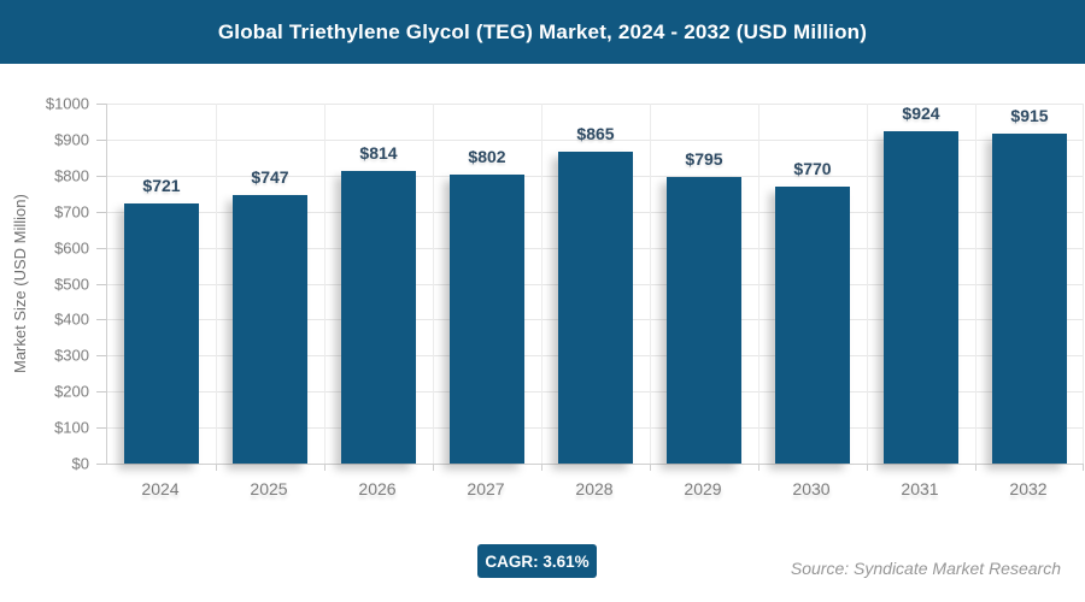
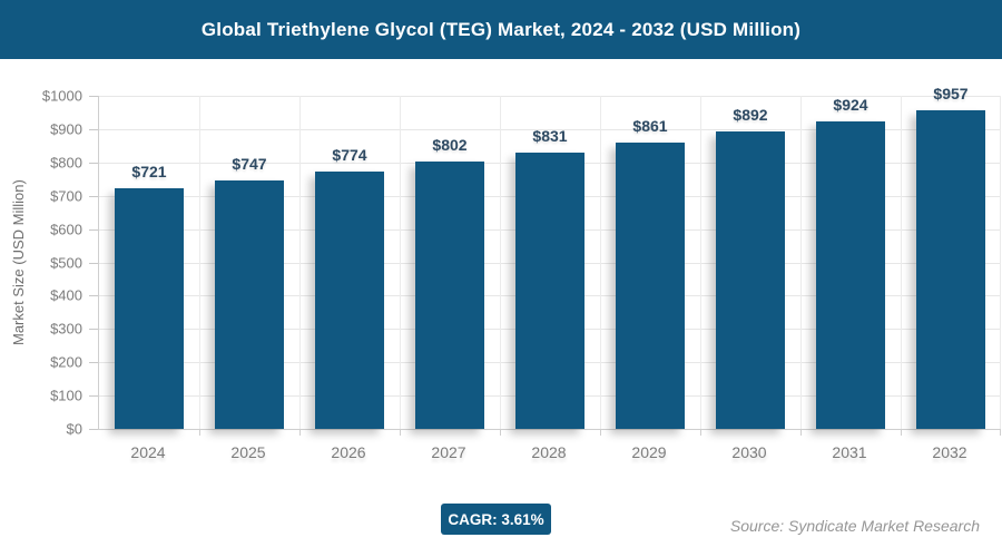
2026: $814 -> $774
2028: $865 -> $831
2029: $795 -> $861
2030: $770 -> $892
2032: $915 -> $957
